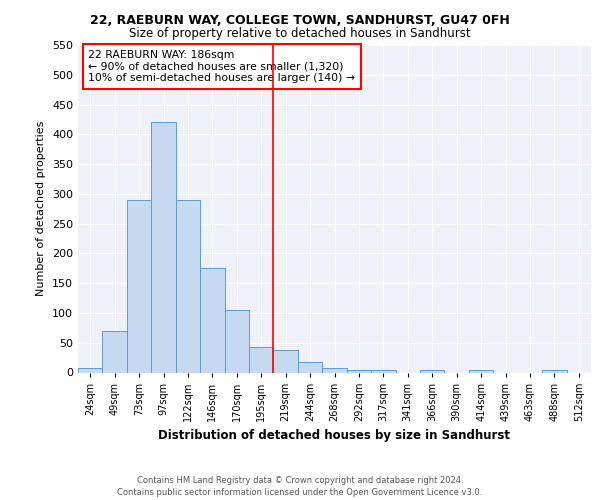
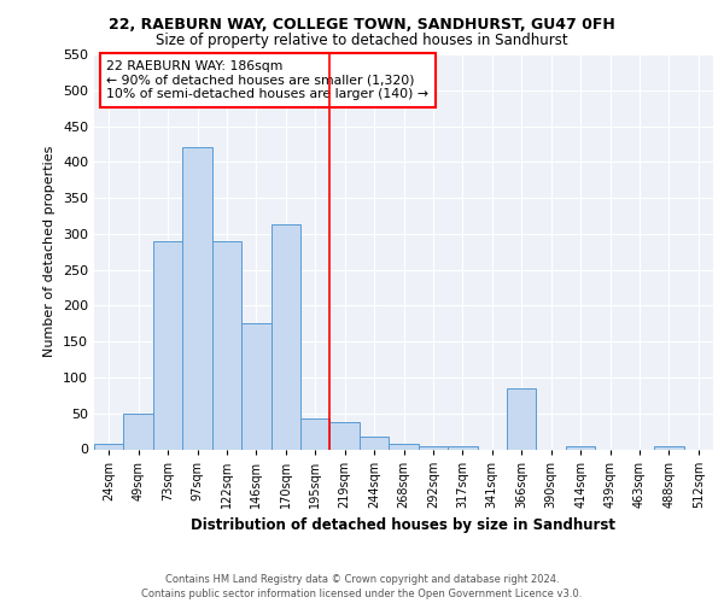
49sqm: 70 -> 50
170sqm: 105 -> 314
366sqm: 4 -> 84
